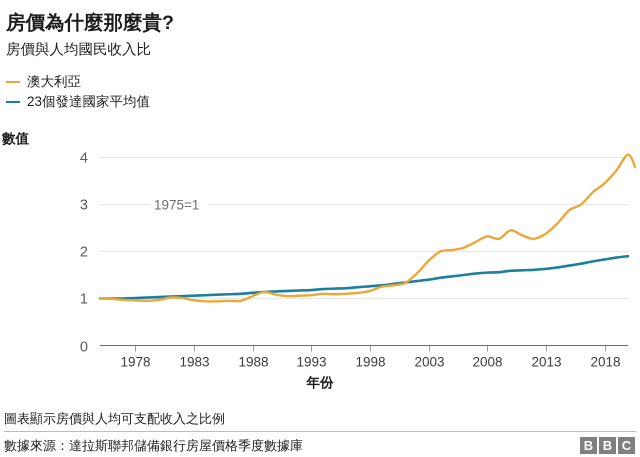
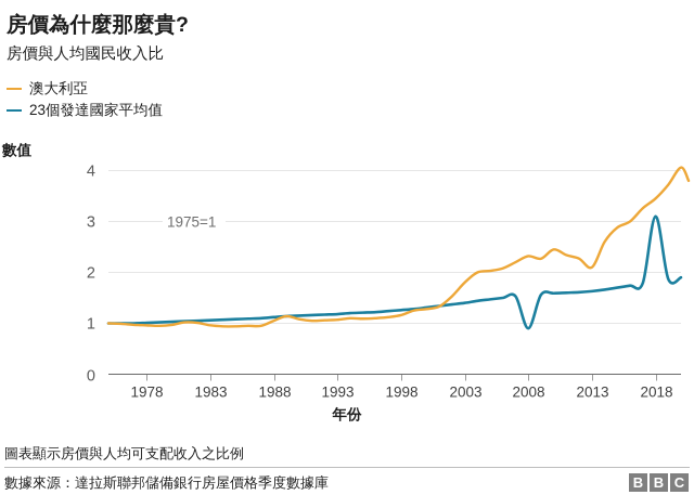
23個發達國家平均值/2008: 1.6 -> 0.9
澳大利亞/2013: 2.4 -> 2.1
23個發達國家平均值/2018: 1.8 -> 3.1
